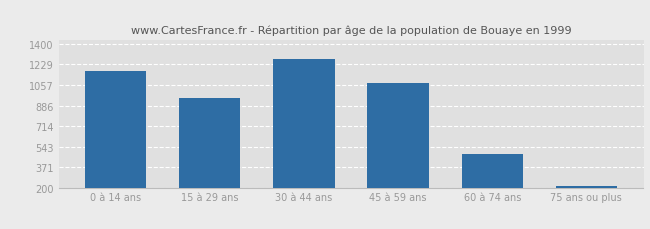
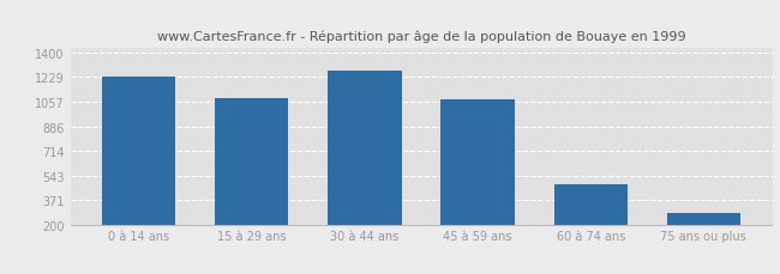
0 à 14 ans: 1180 -> 1230
15 à 29 ans: 950 -> 1080
75 ans ou plus: 210 -> 280
